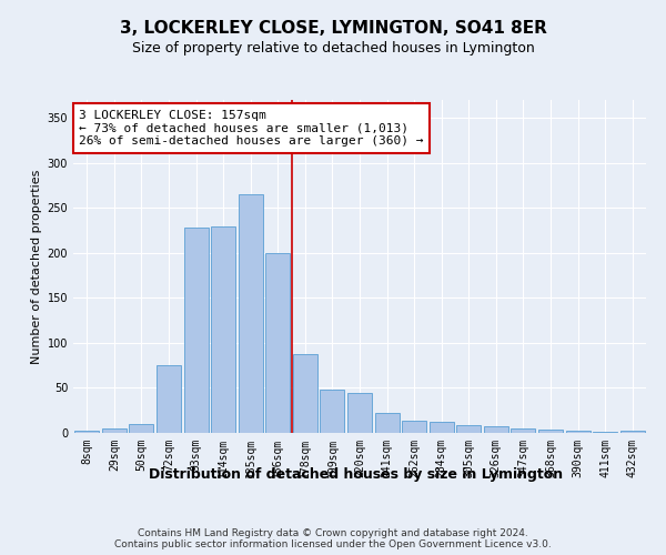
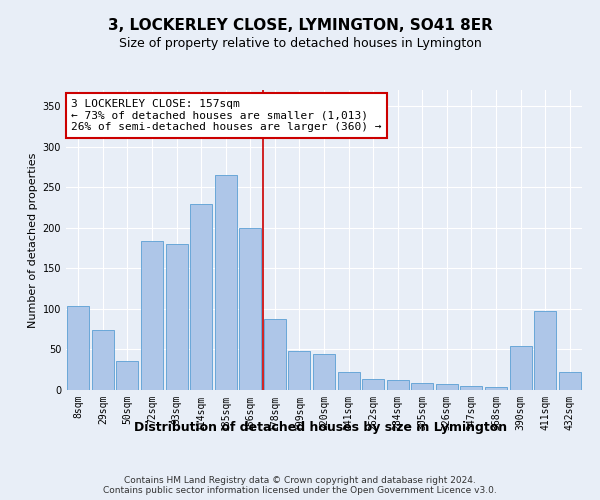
8sqm: 2 -> 104
29sqm: 5 -> 74
50sqm: 10 -> 36
72sqm: 75 -> 184
93sqm: 228 -> 180
390sqm: 2 -> 54
411sqm: 1 -> 98
432sqm: 2 -> 22
